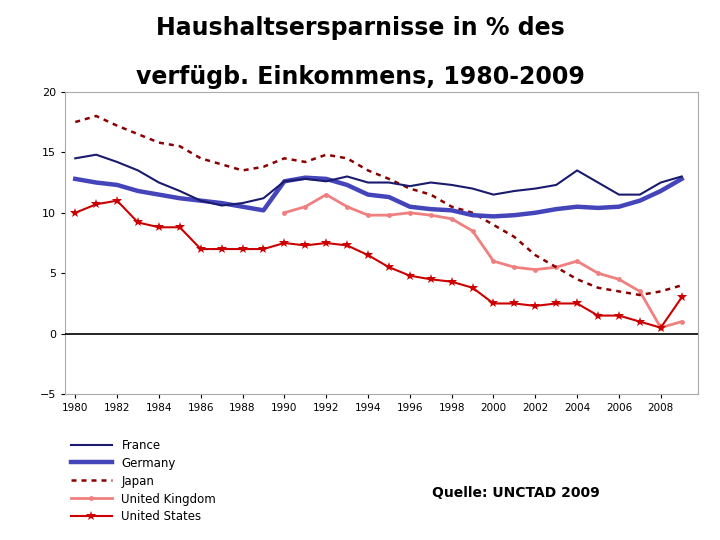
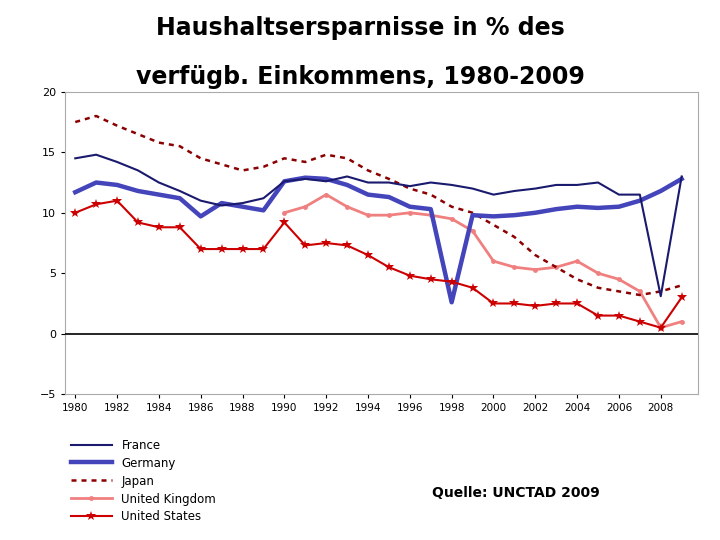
Germany/1980: 12.8 -> 11.7
Germany/1986: 11.0 -> 9.7
United States/1990: 7.5 -> 9.2
Germany/1998: 10.2 -> 2.6
France/2004: 13.5 -> 12.3
France/2008: 12.5 -> 3.1
